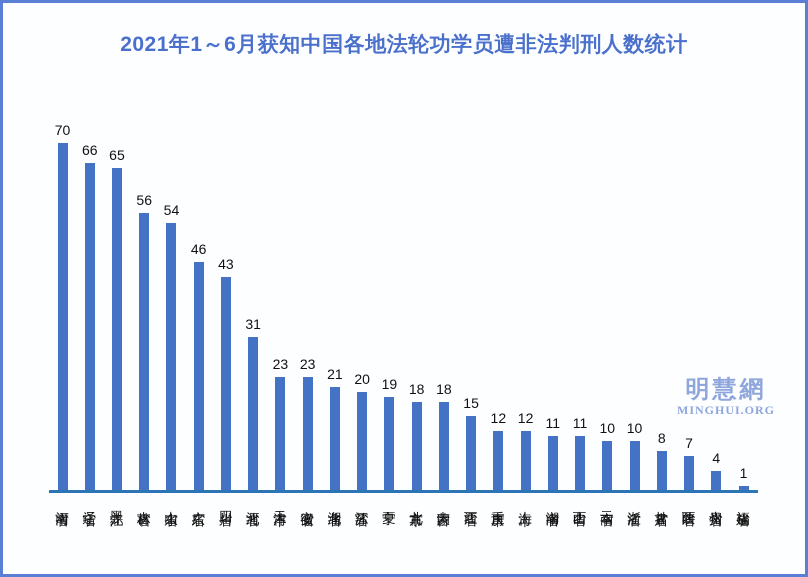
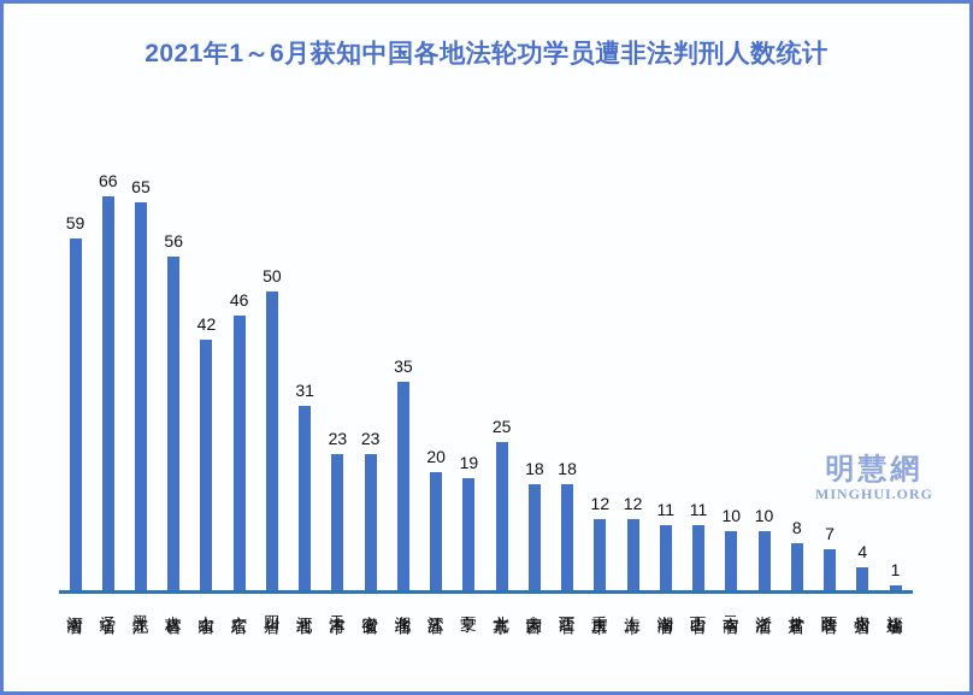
河南省: 70 -> 59
山东省: 54 -> 42
四川省: 43 -> 50
湖北省: 21 -> 35
北京市: 18 -> 25
江西省: 15 -> 18
